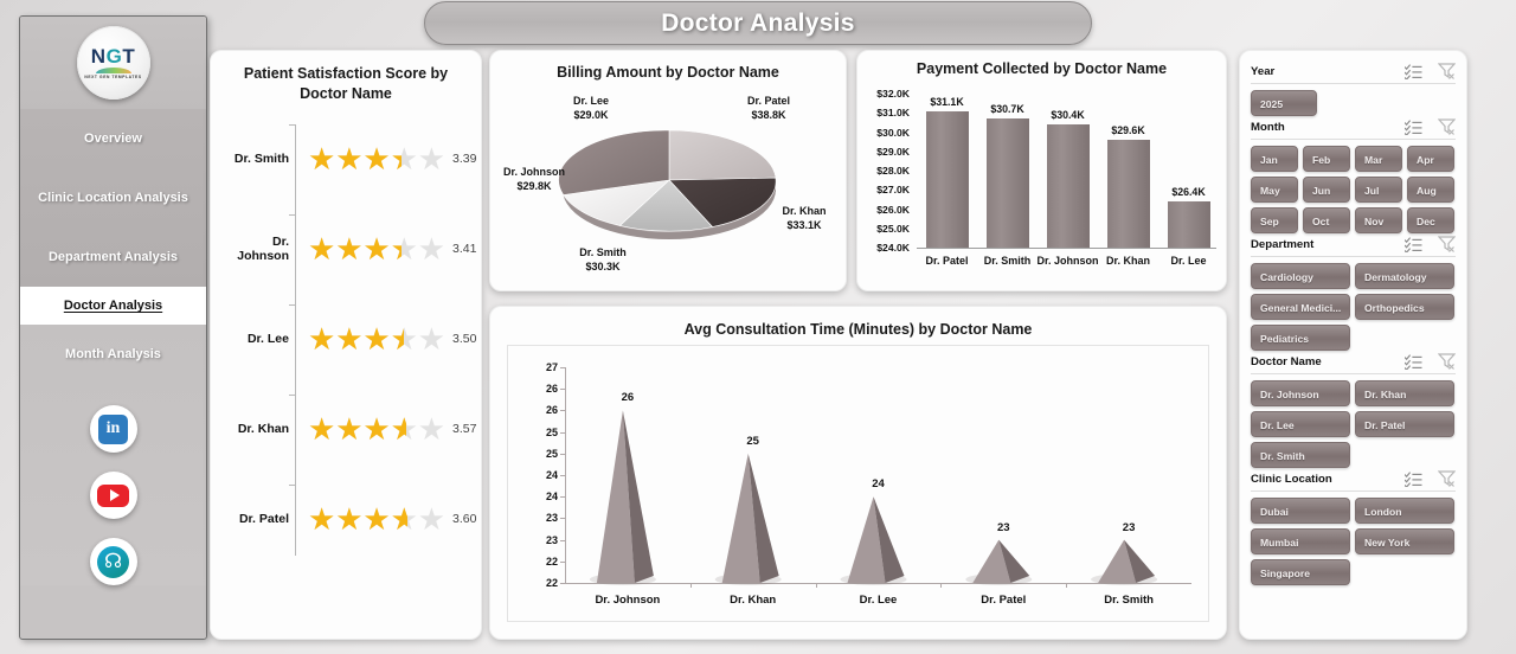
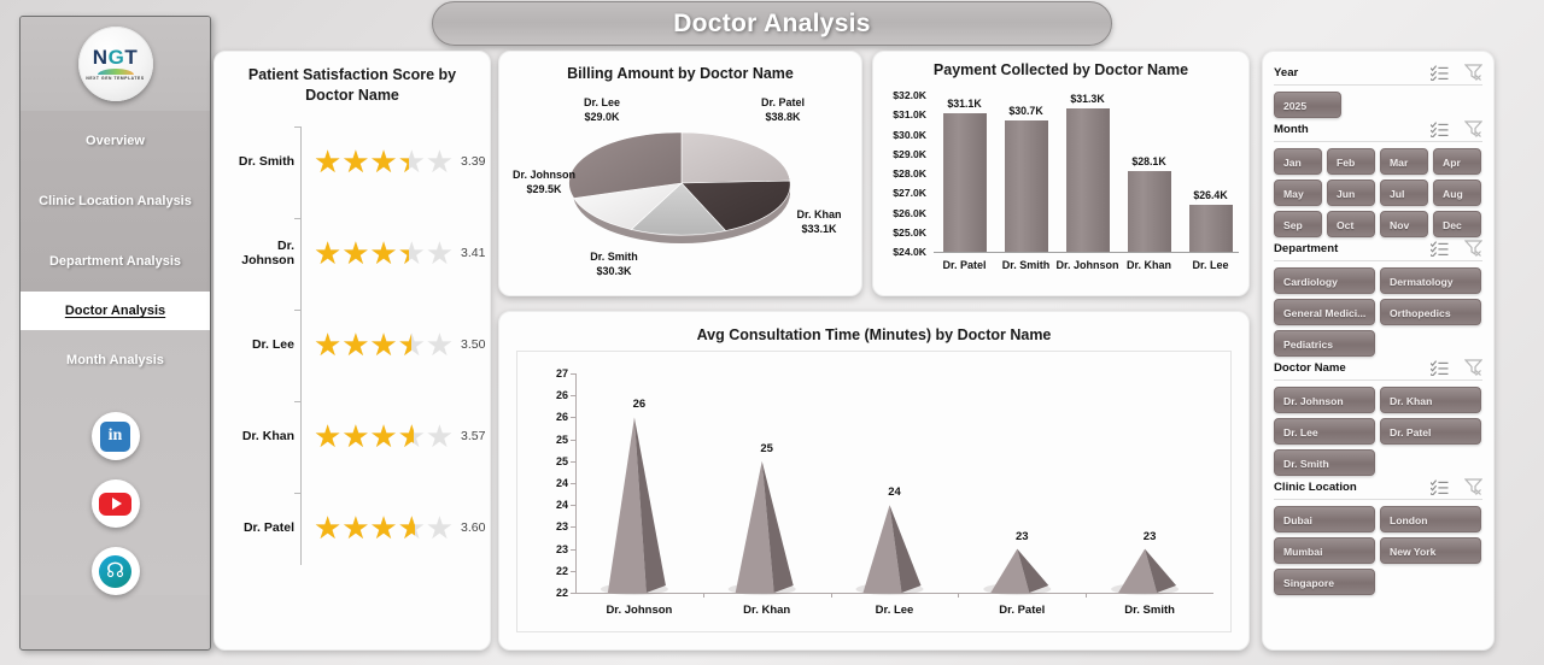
Billing Amount by Doctor Name/Dr. Johnson: $29.8K -> $29.5K
Payment Collected by Doctor Name/Dr. Johnson: $30.4K -> $31.3K
Payment Collected by Doctor Name/Dr. Khan: $29.6K -> $28.1K
